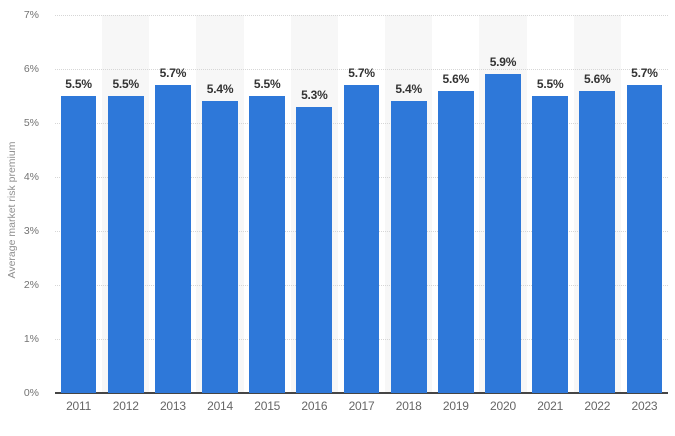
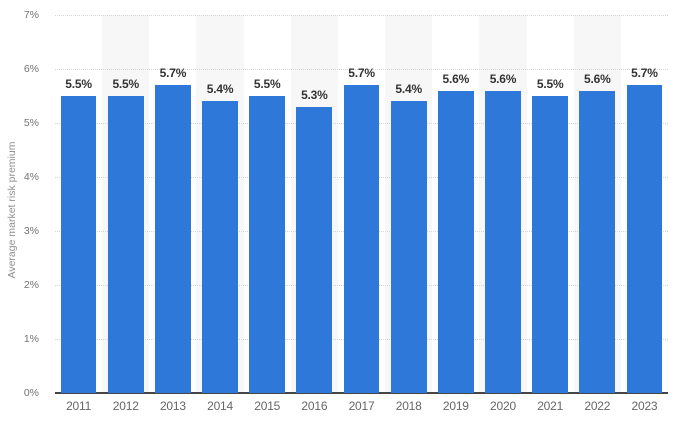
2020: 5.9% -> 5.6%
